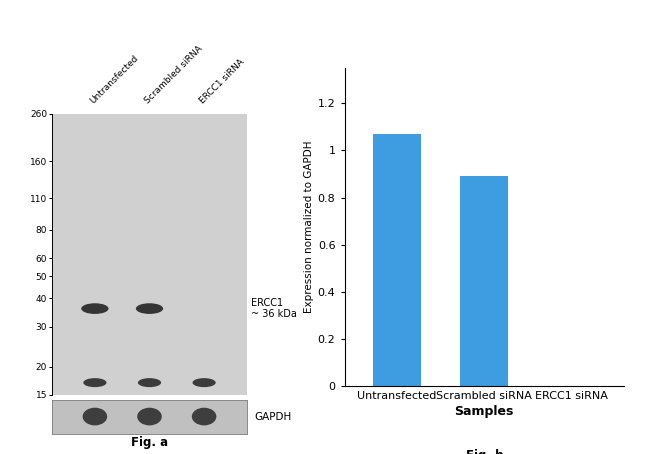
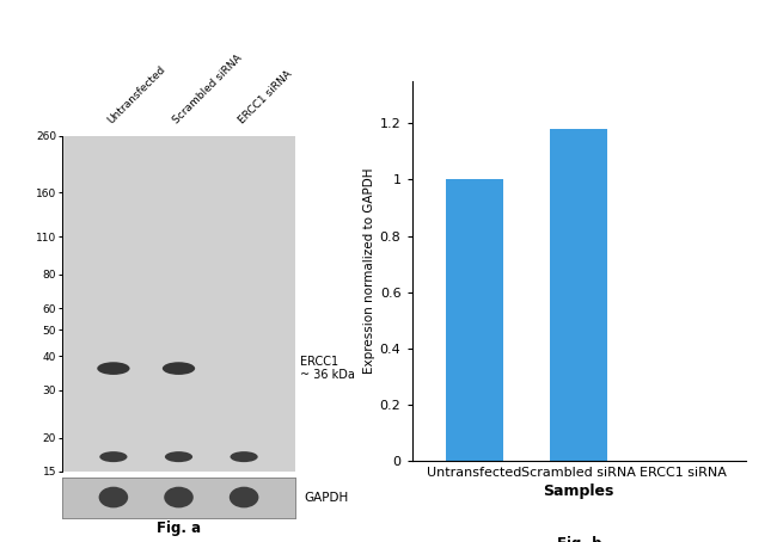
Untransfected: 1.07 -> 1.00
Scrambled siRNA: 0.89 -> 1.18
